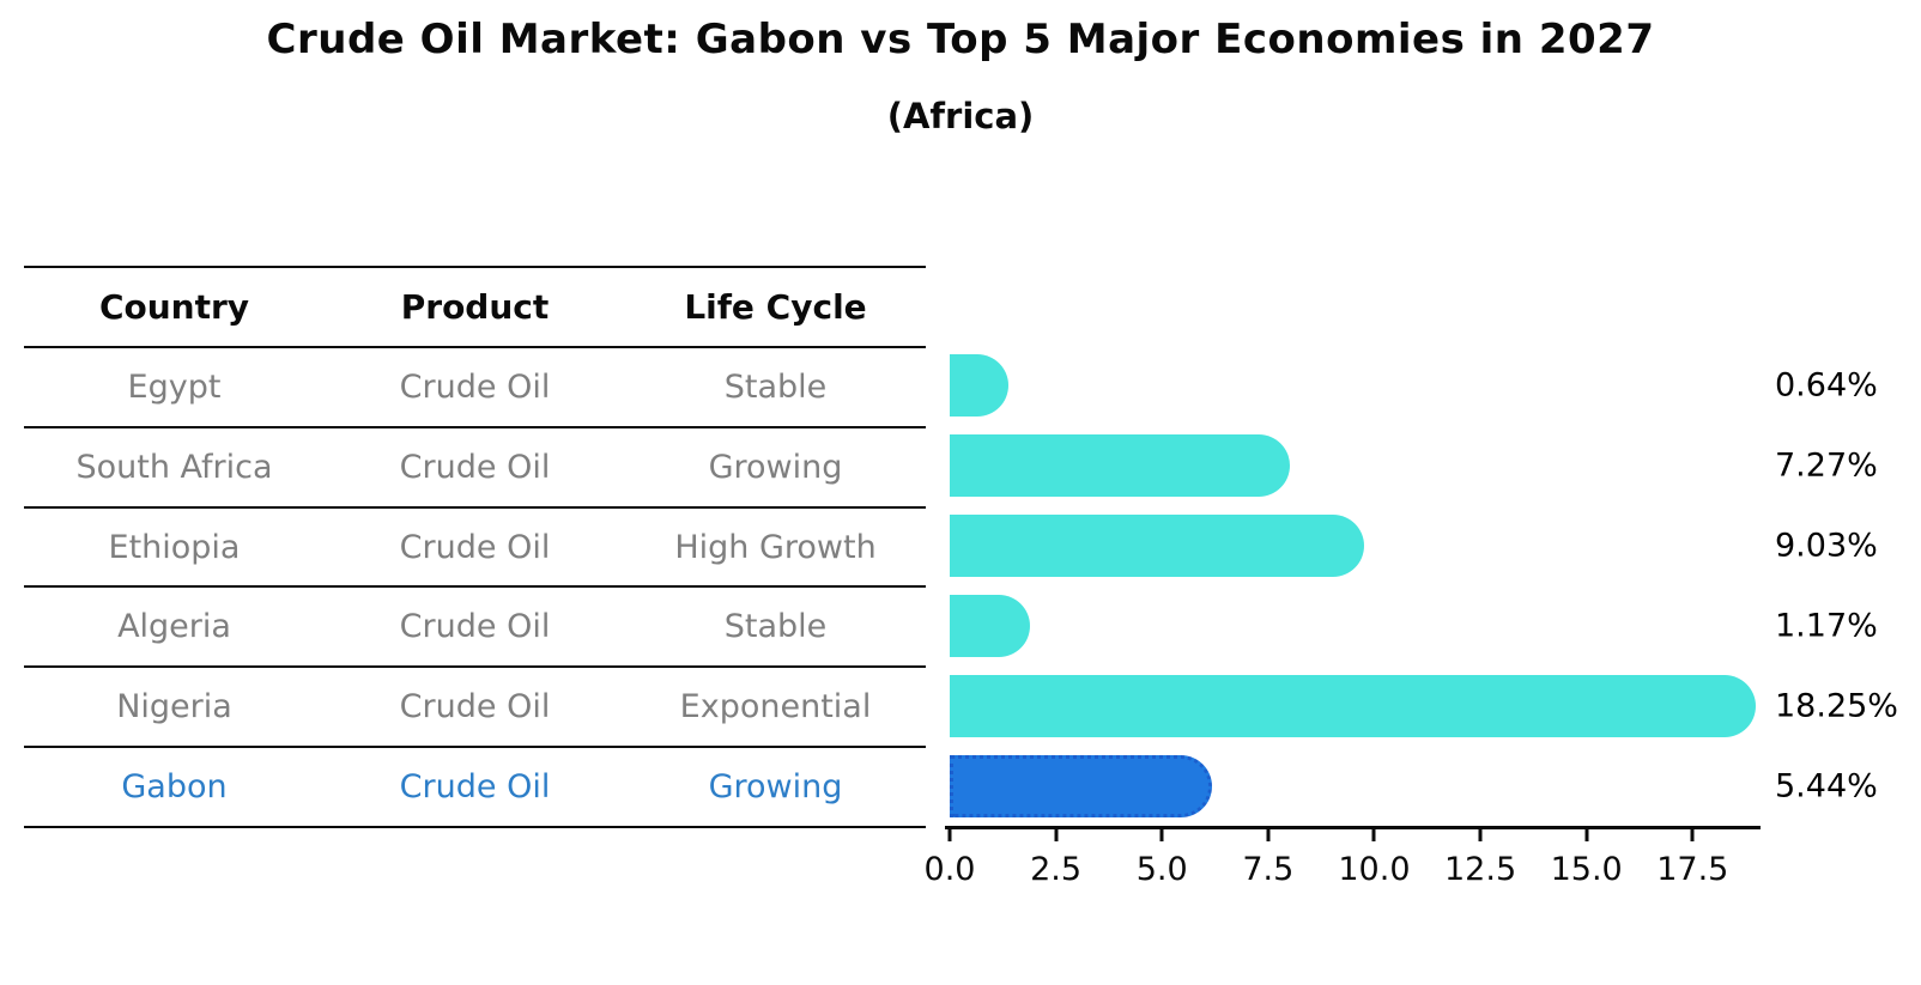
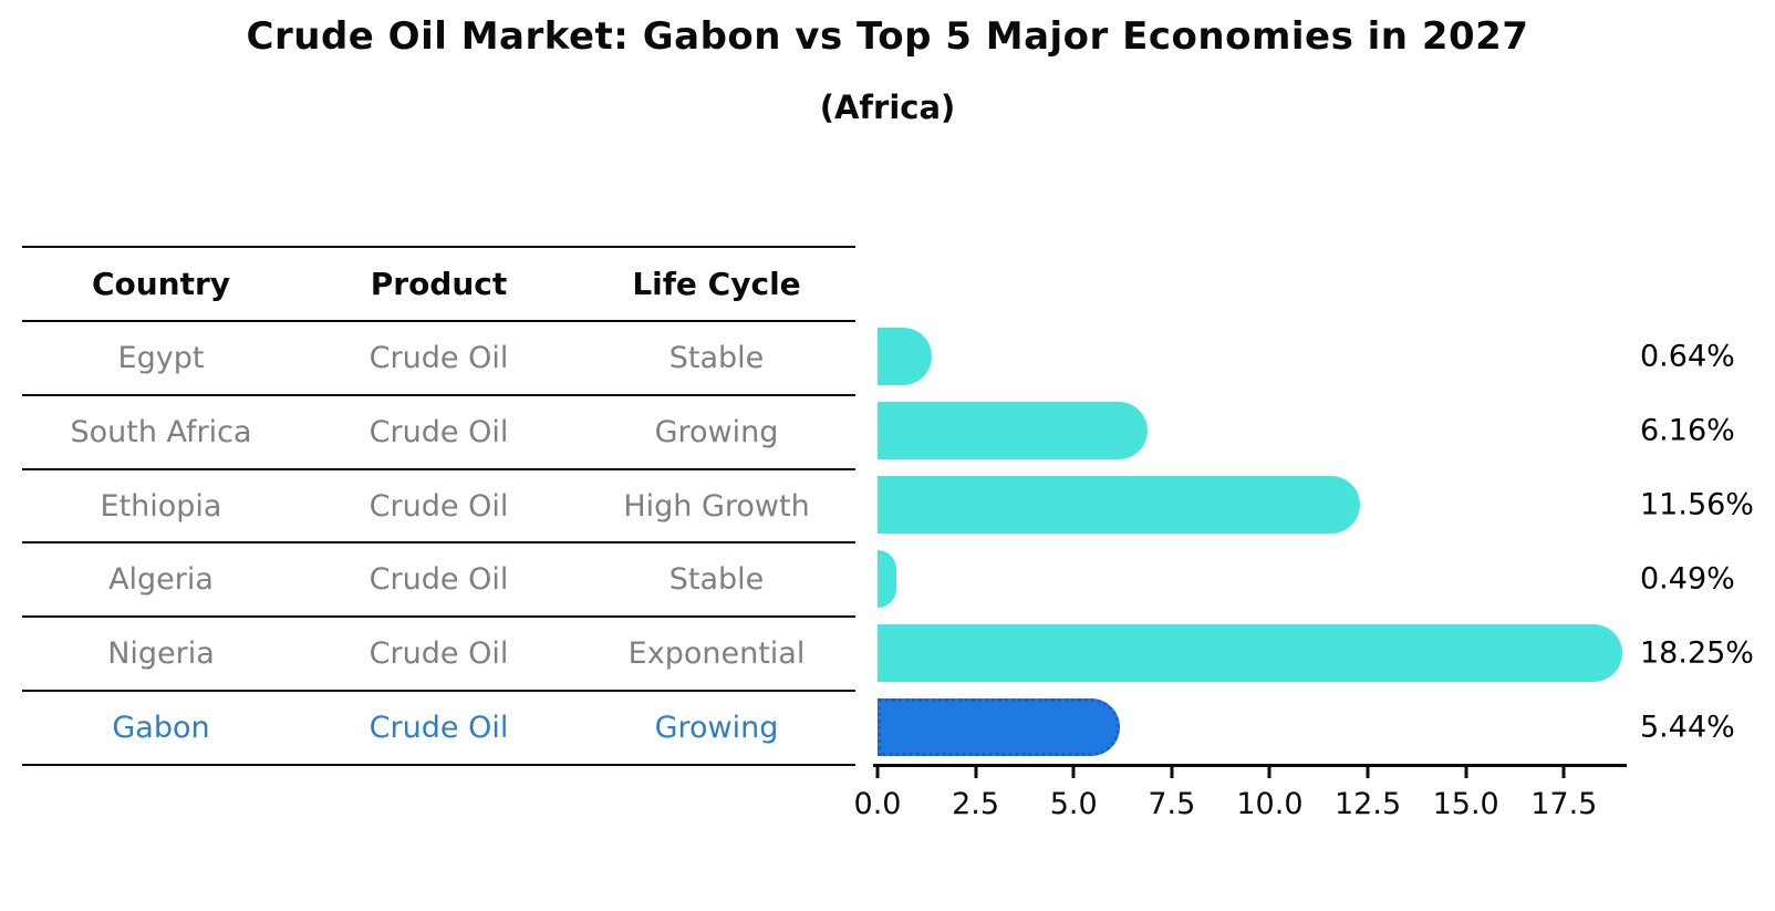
South Africa: 7.27% -> 6.16%
Ethiopia: 9.03% -> 11.56%
Algeria: 1.17% -> 0.49%
